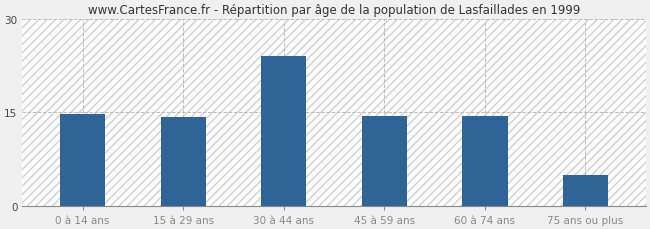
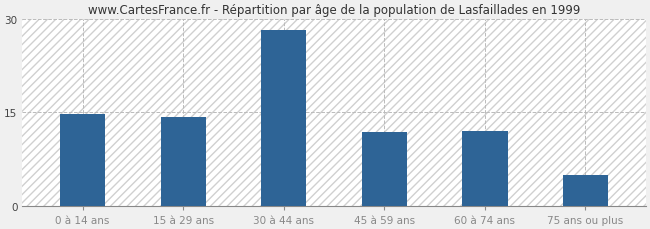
30 à 44 ans: 24.0 -> 28.2
45 à 59 ans: 14.4 -> 11.8
60 à 74 ans: 14.4 -> 12.0
